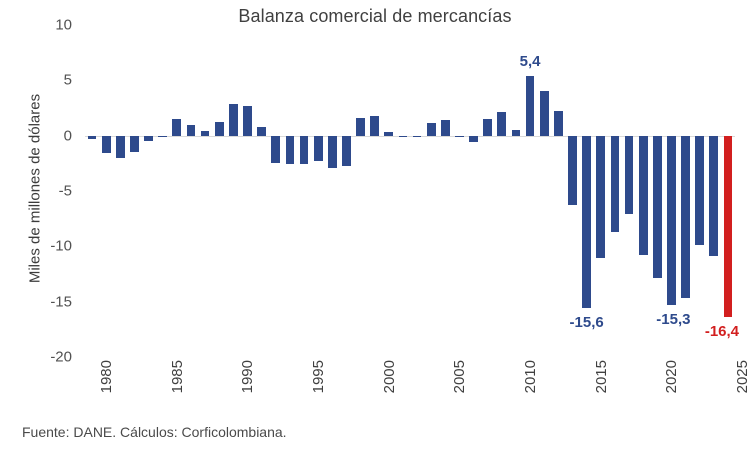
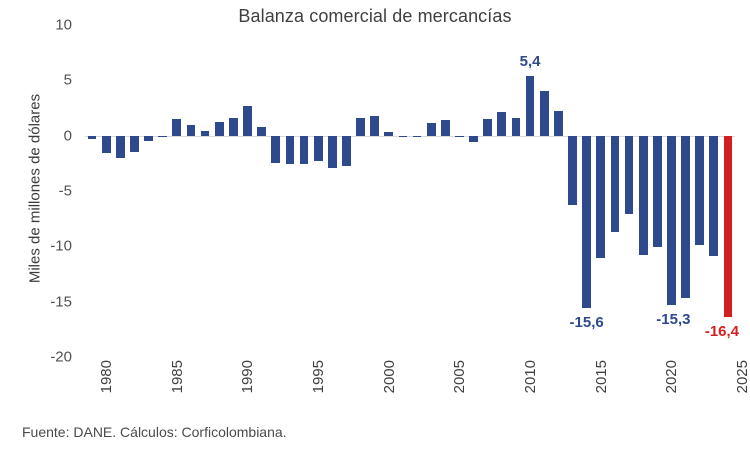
1990: 2.9 -> 1.6
2010: 0.5 -> 1.6
2020: -12.9 -> -10.1
